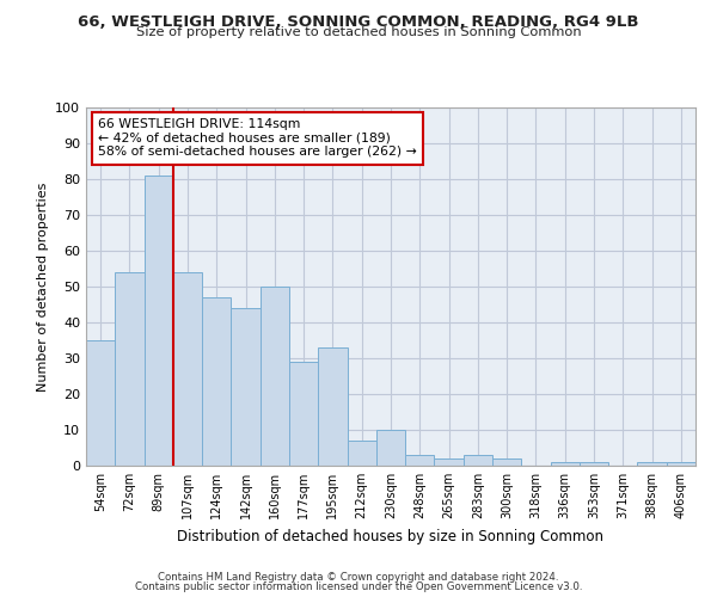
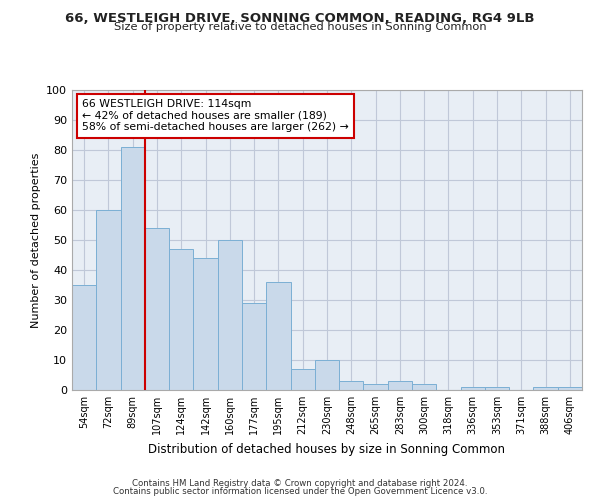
72sqm: 54 -> 60
195sqm: 33 -> 36
